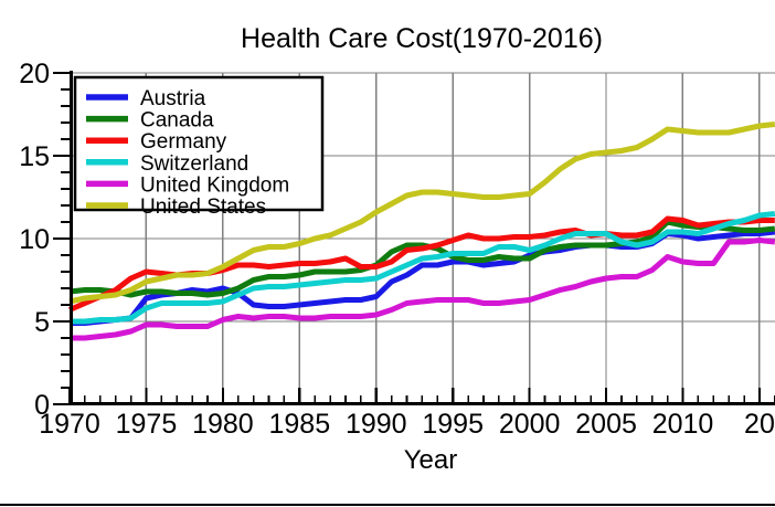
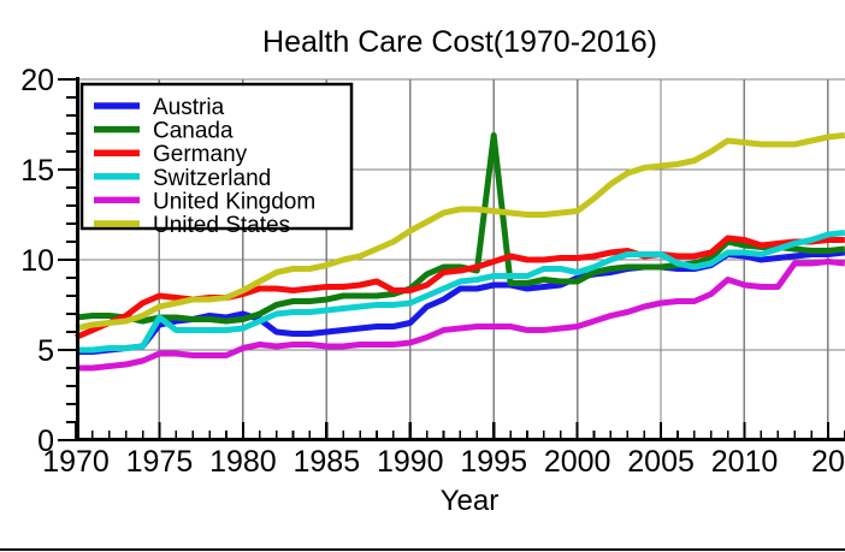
Switzerland/1975: 5.8 -> 6.8
Canada/1995: 8.9 -> 16.9
